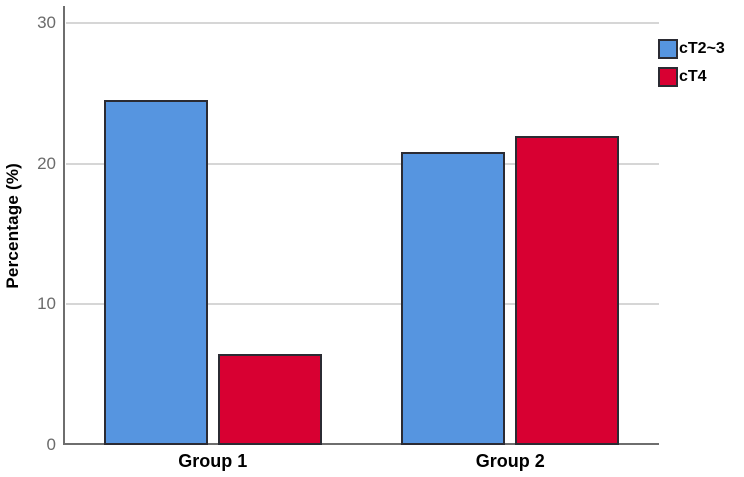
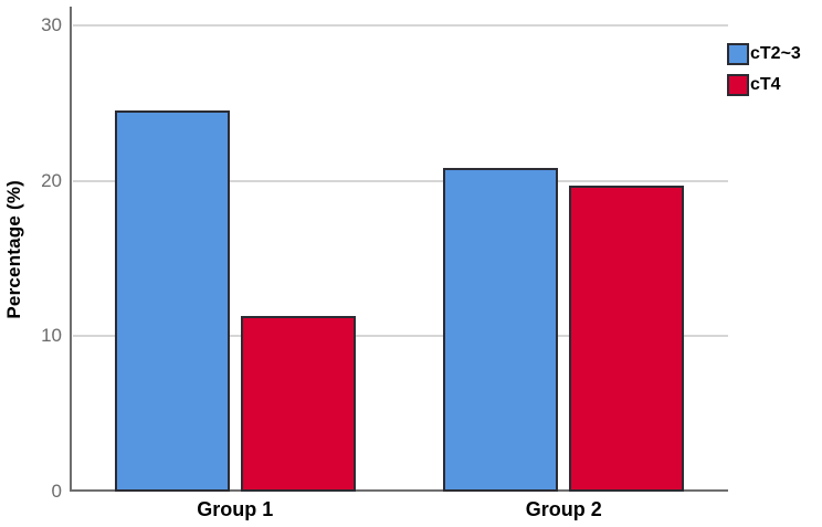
cT4/Group 1: 6.5 -> 11.3
cT4/Group 2: 22.0 -> 19.7
